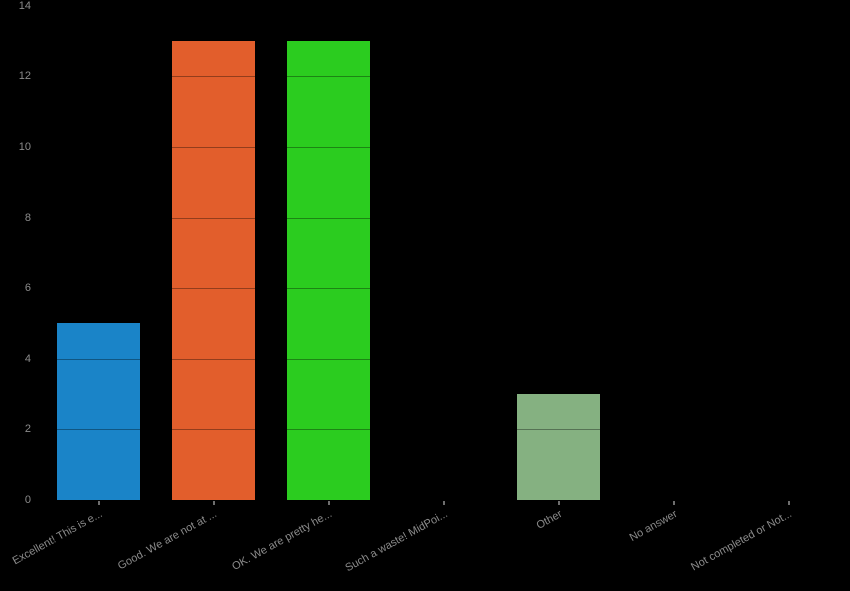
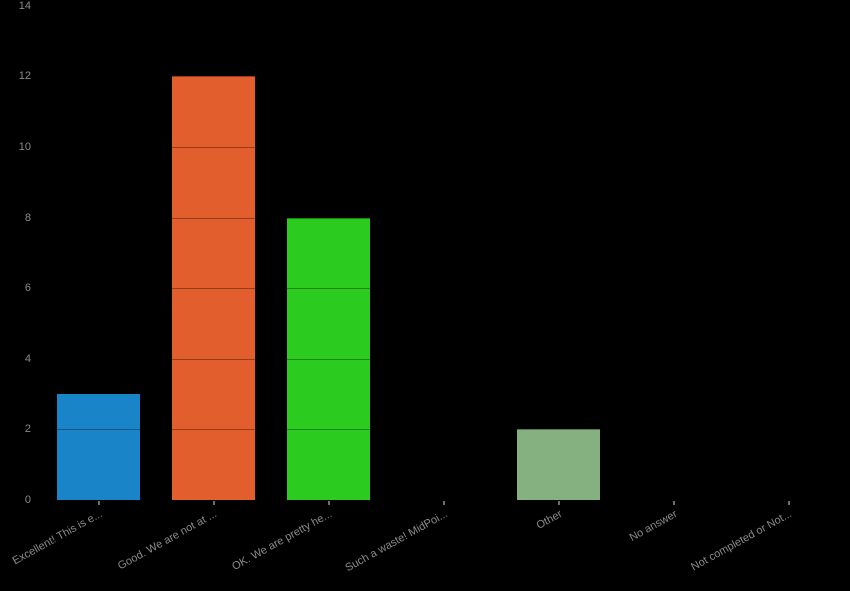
Excellent! This is e...: 5 -> 3
Good. We are not at ...: 13 -> 12
OK. We are pretty he...: 13 -> 8
Other: 3 -> 2
